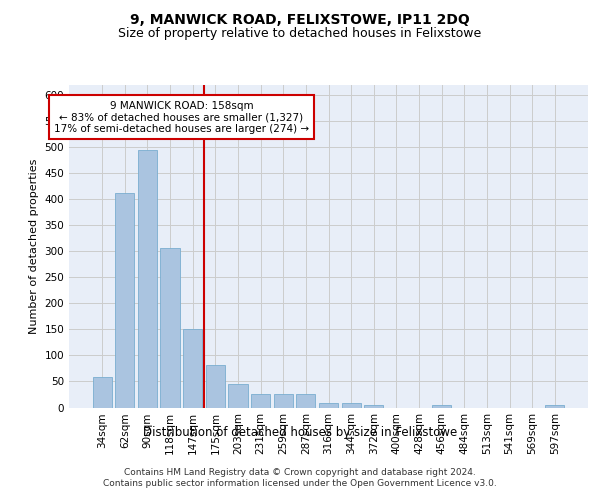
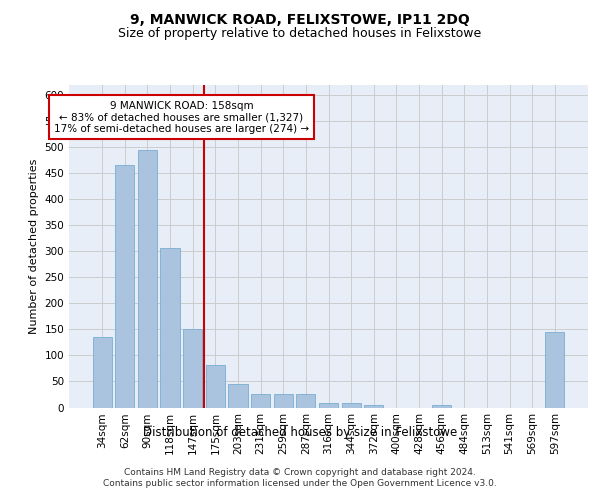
34sqm: 58 -> 136
62sqm: 413 -> 466
597sqm: 5 -> 146
